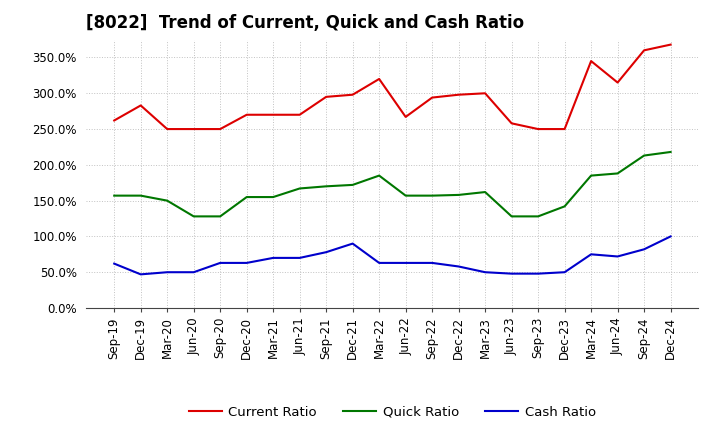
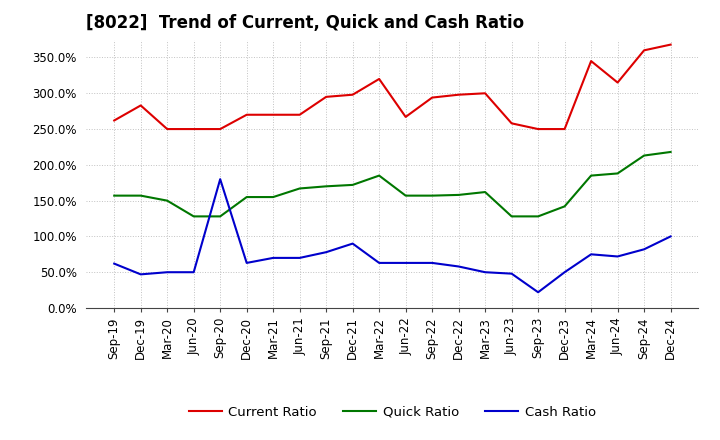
Cash Ratio/Sep-20: 63% -> 180%
Cash Ratio/Sep-23: 48% -> 22%
